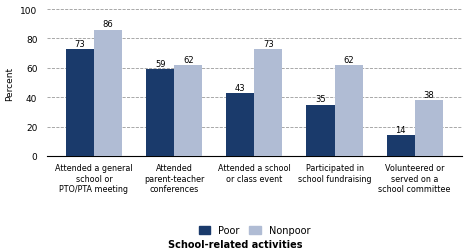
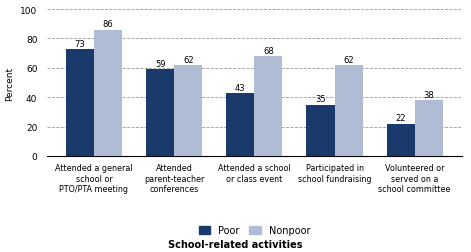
Nonpoor/Attended a school or class event: 73 -> 68
Poor/Volunteered or served on a school committee: 14 -> 22
